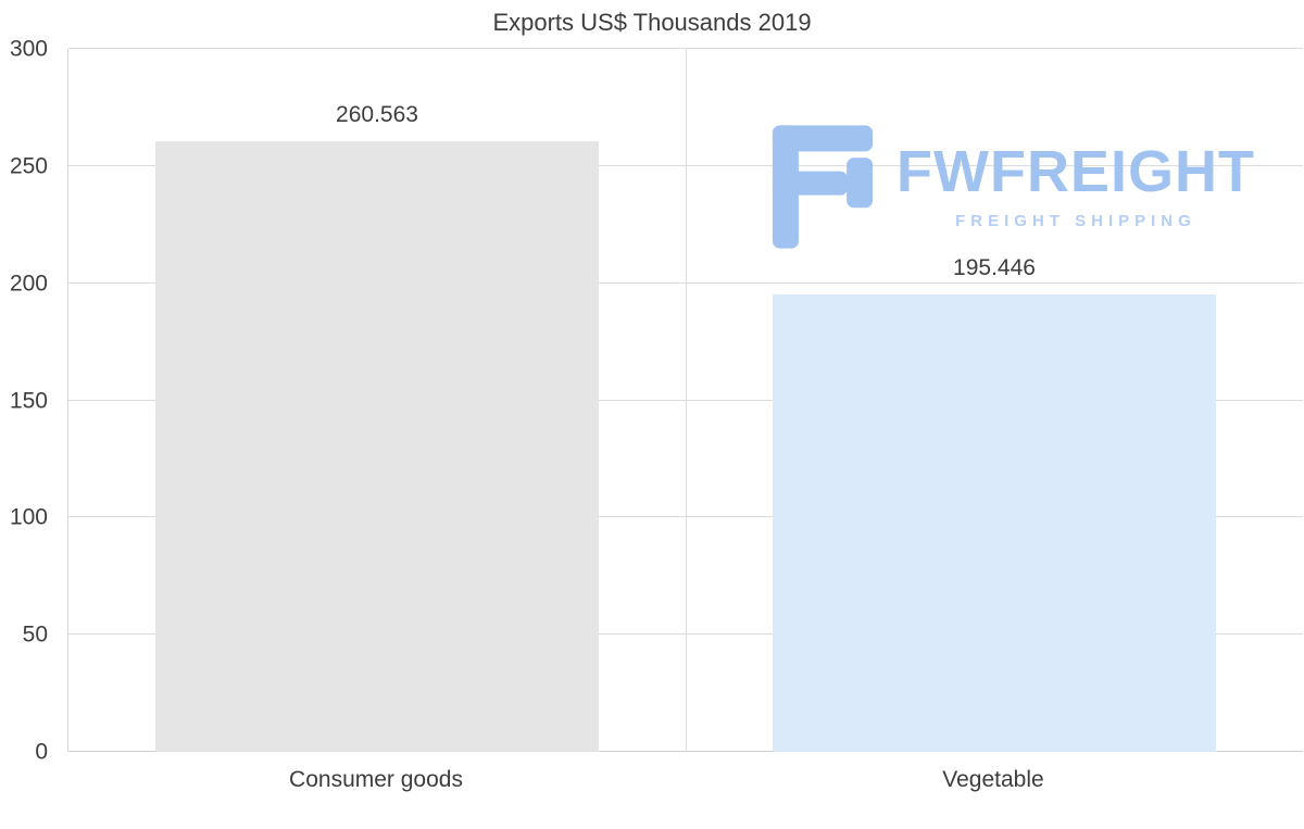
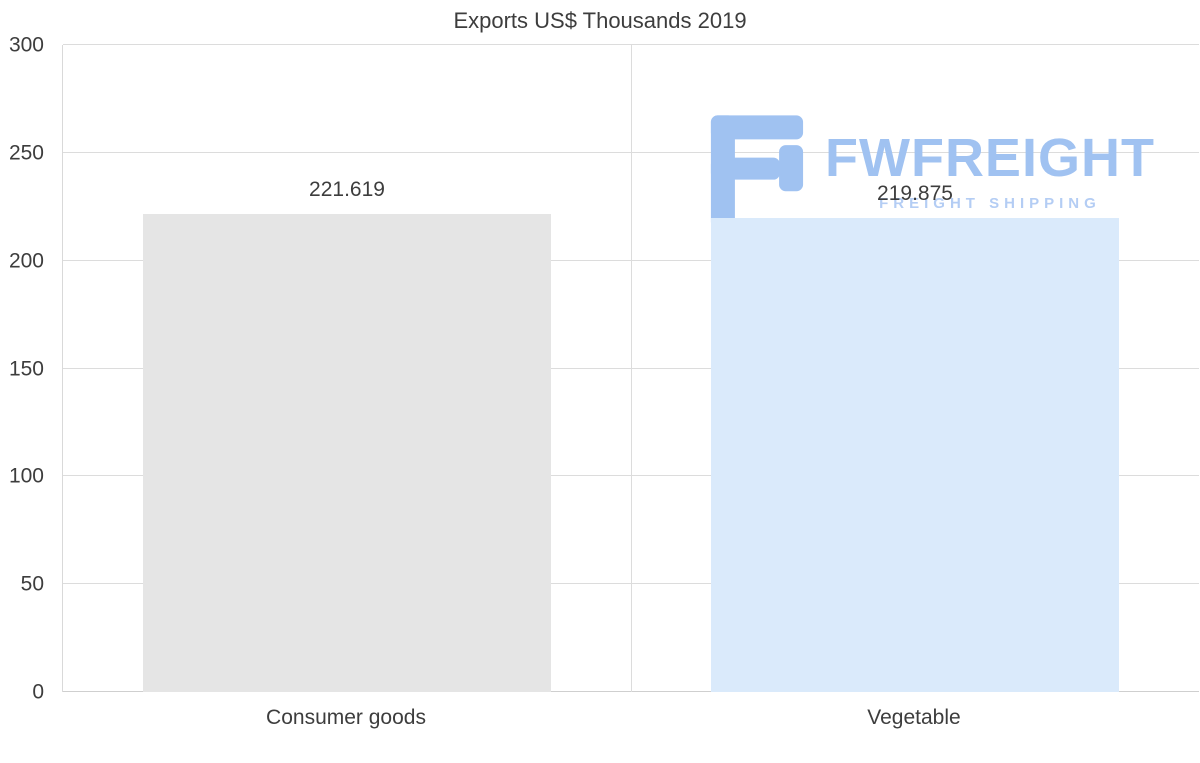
Consumer goods: 260.563 -> 221.619
Vegetable: 195.446 -> 219.875
